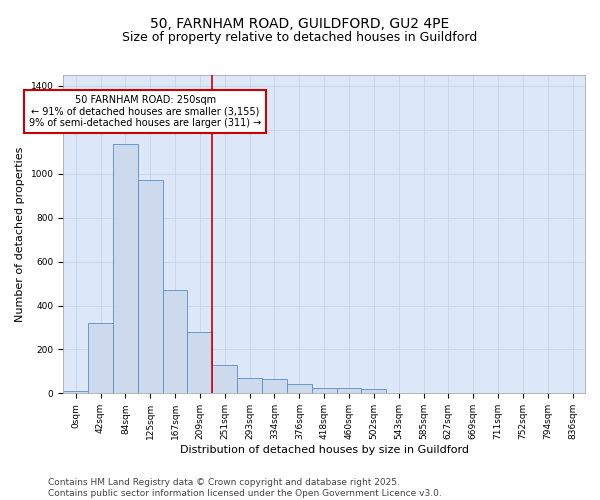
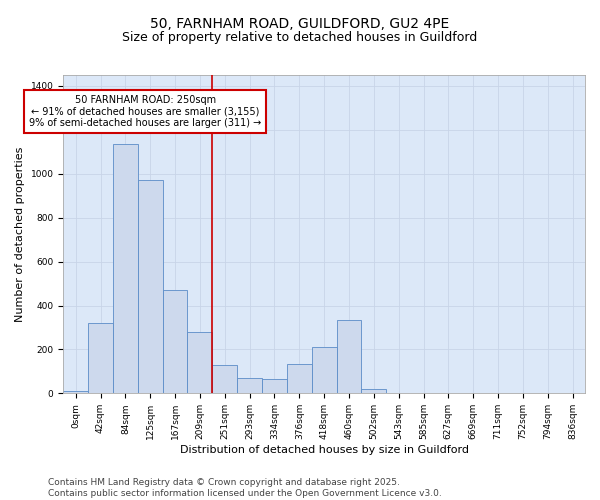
376sqm: 42 -> 135
418sqm: 25 -> 210
460sqm: 25 -> 335
